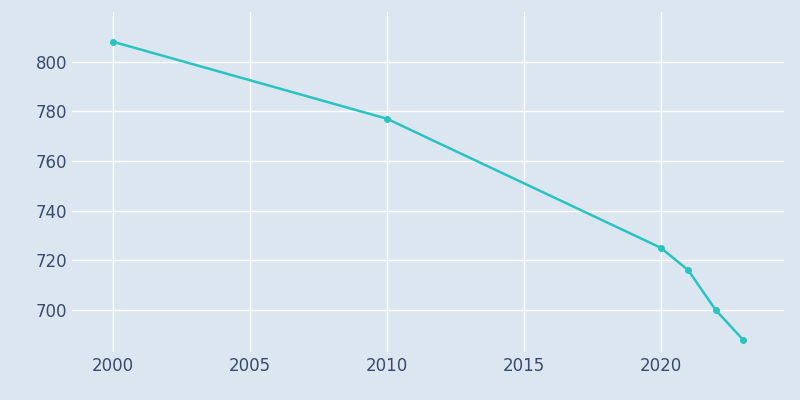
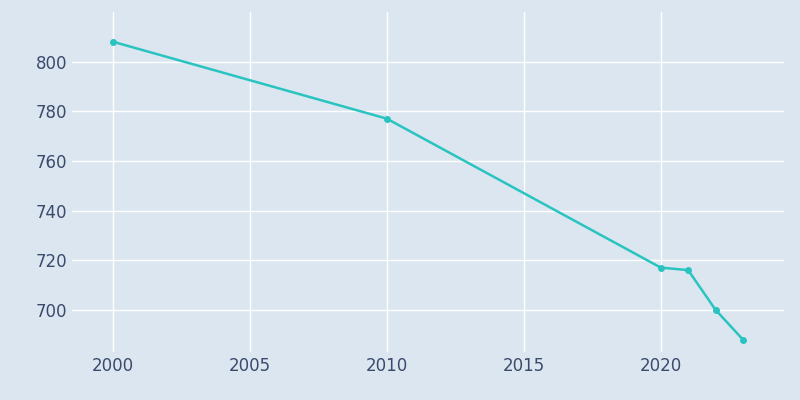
2020: 725 -> 717
